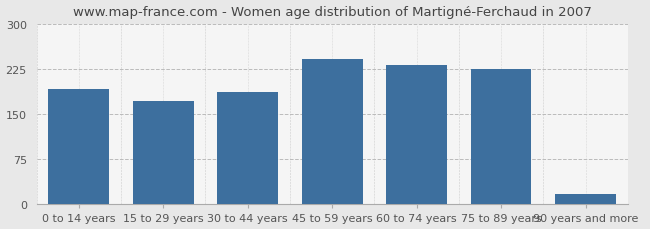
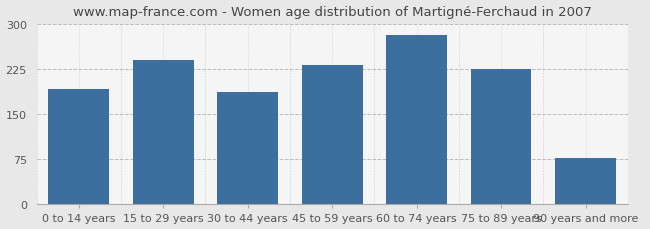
15 to 29 years: 173 -> 240
45 to 59 years: 242 -> 232
60 to 74 years: 232 -> 282
90 years and more: 18 -> 78
